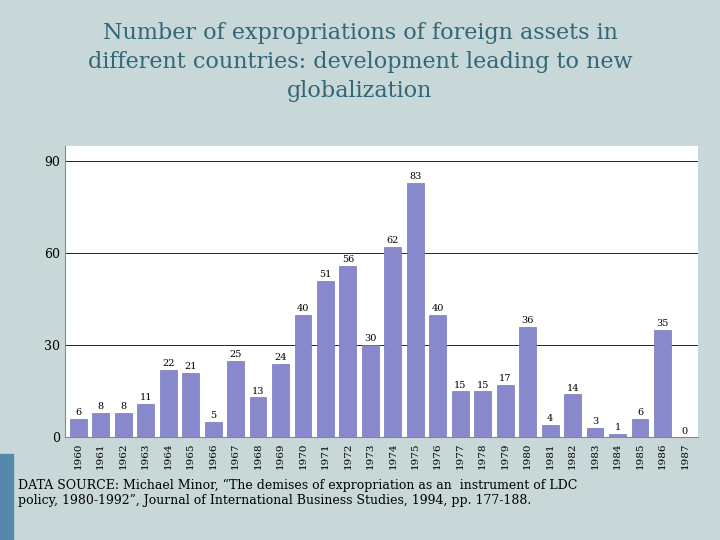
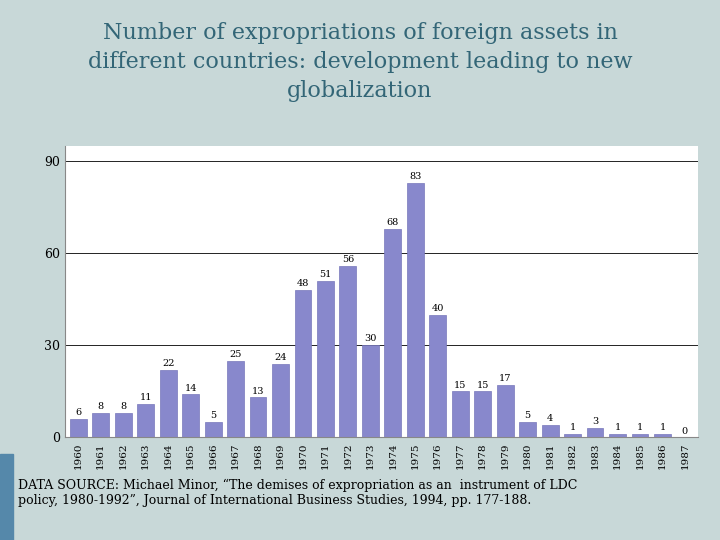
1965: 21 -> 14
1970: 40 -> 48
1974: 62 -> 68
1980: 36 -> 5
1982: 14 -> 1
1985: 6 -> 1
1986: 35 -> 1
